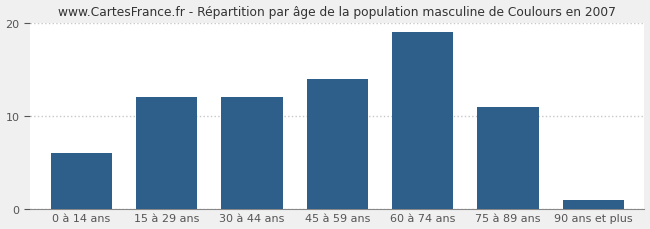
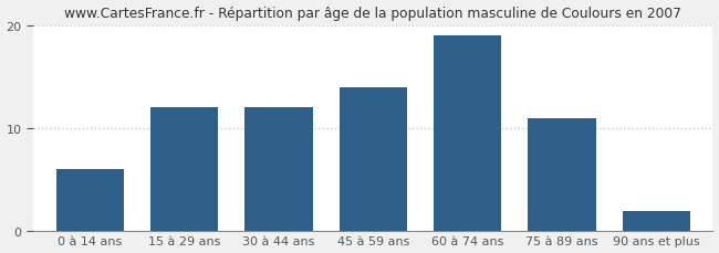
90 ans et plus: 1 -> 2
